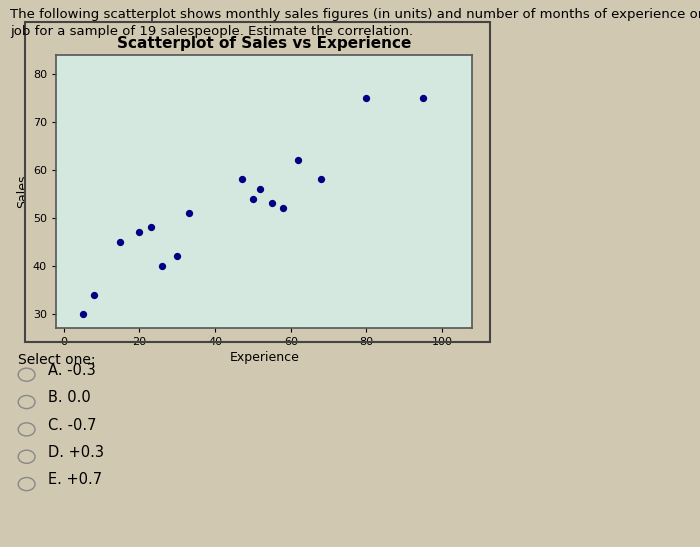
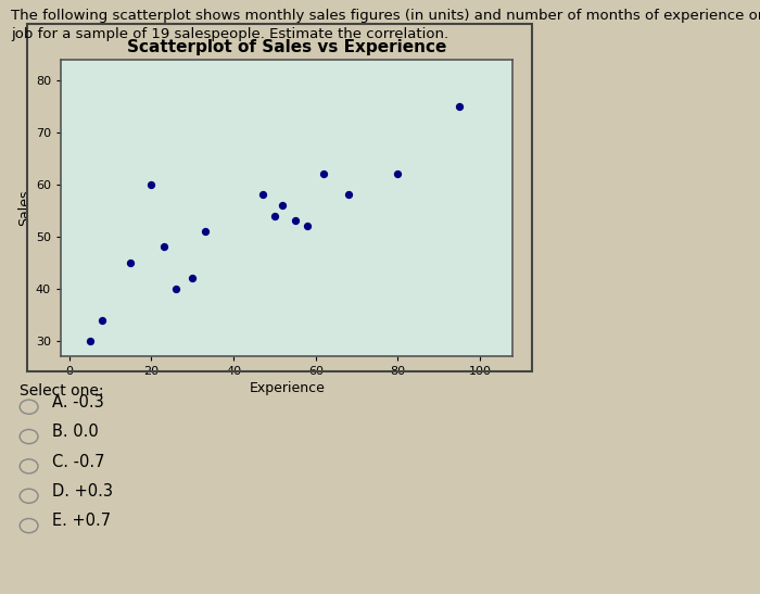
20: 47 -> 60
80: 75 -> 62
